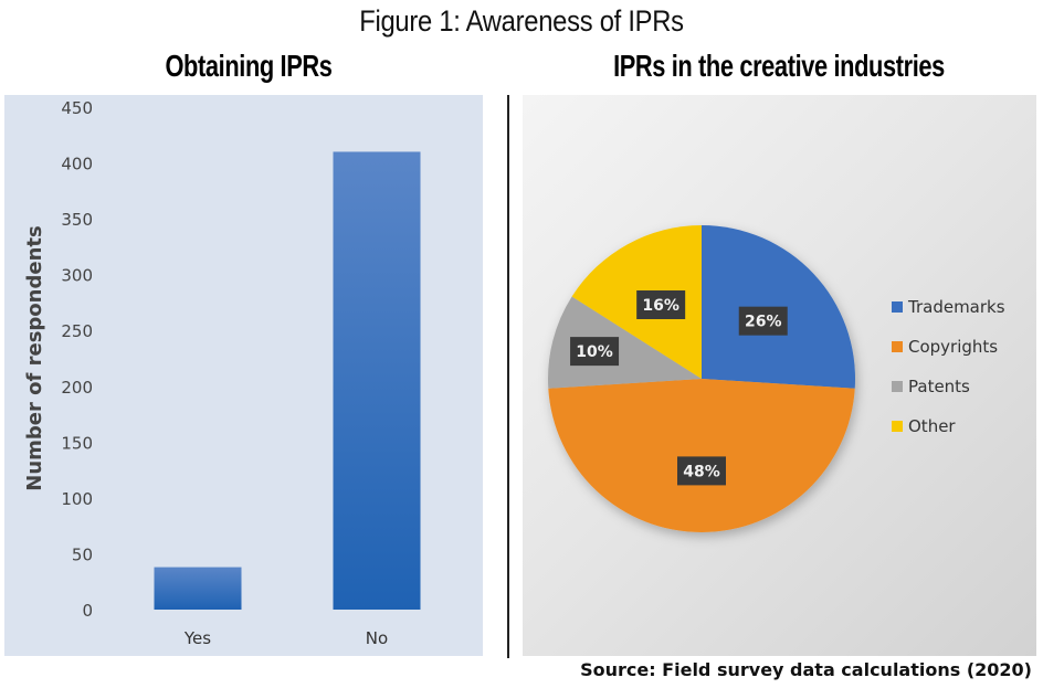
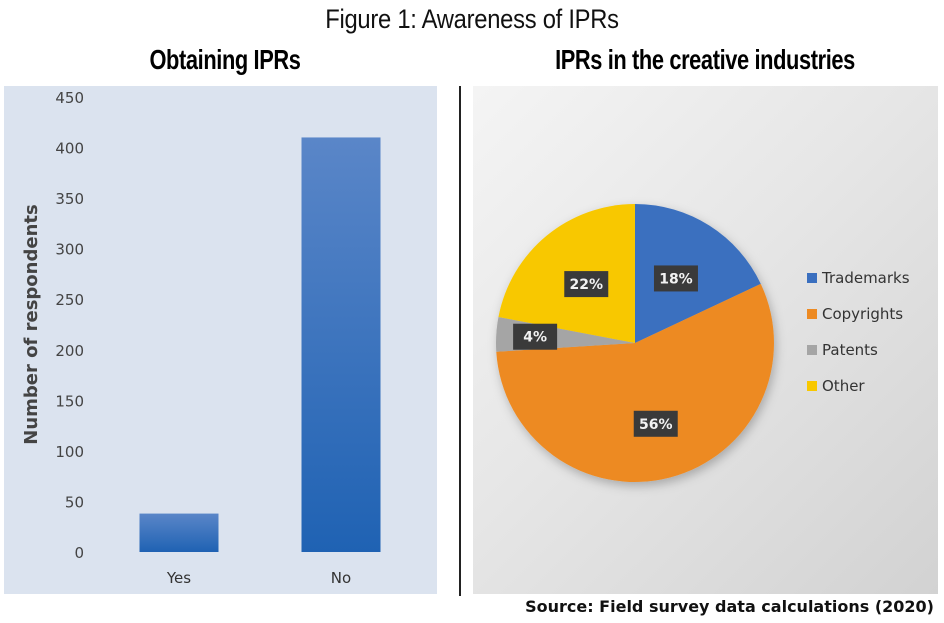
IPRs in the creative industries/Trademarks: 26% -> 18%
IPRs in the creative industries/Copyrights: 48% -> 56%
IPRs in the creative industries/Patents: 10% -> 4%
IPRs in the creative industries/Other: 16% -> 22%
